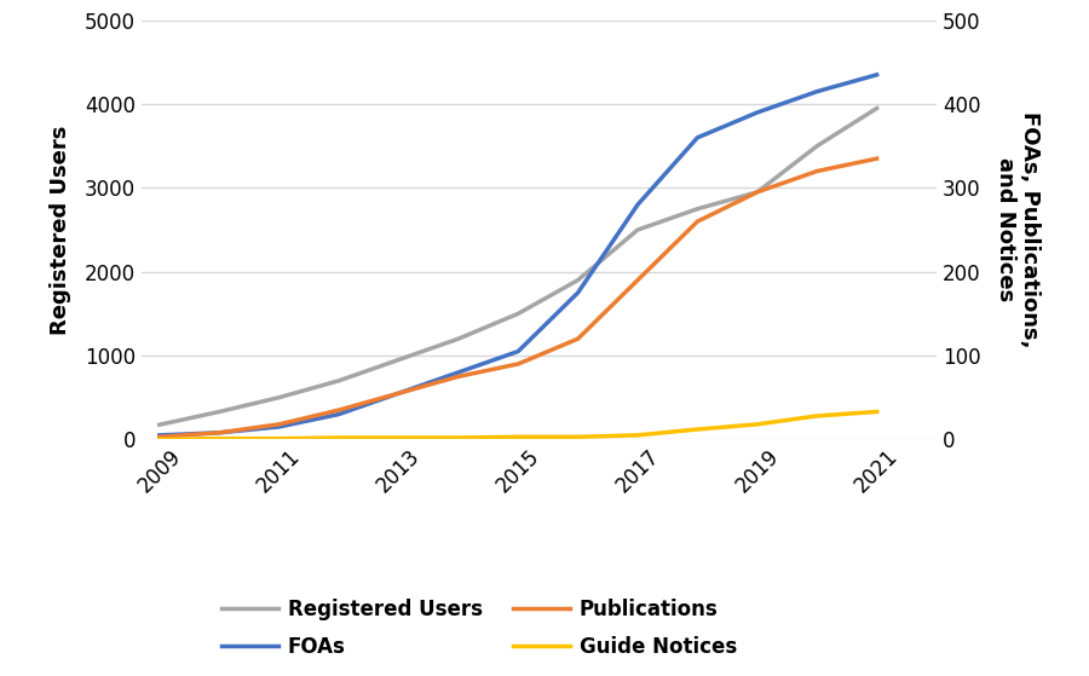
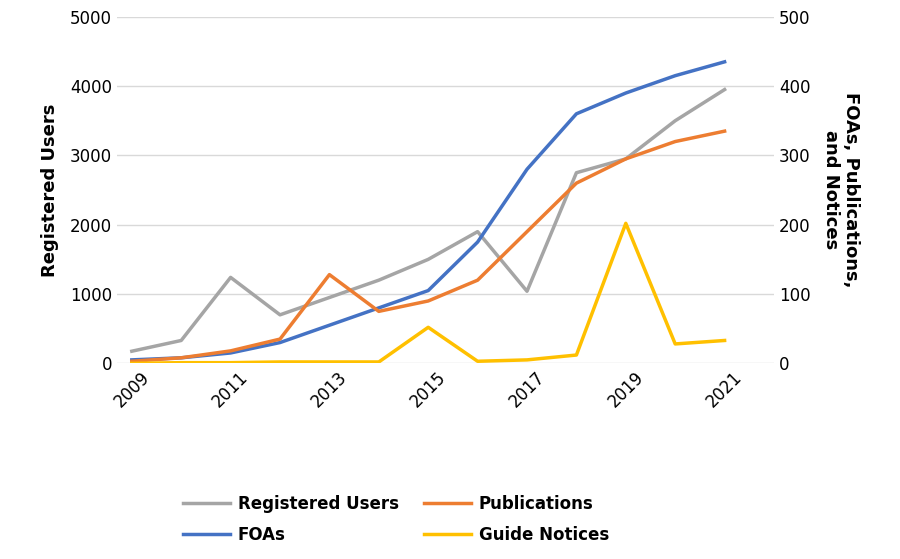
Registered Users/2011: 500 -> 1240
Publications/2013: 55 -> 128
Guide Notices/2015: 3 -> 52
Registered Users/2017: 2500 -> 1040
Guide Notices/2019: 18 -> 202
